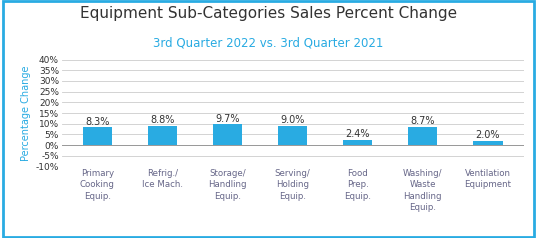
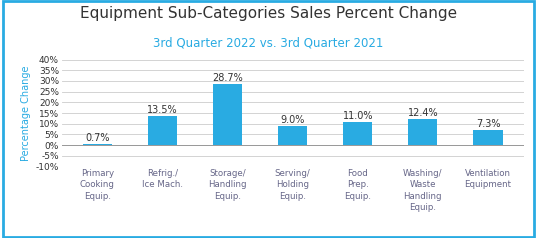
Primary Cooking Equip.: 8.3% -> 0.7%
Refrig./ Ice Mach.: 8.8% -> 13.5%
Storage/ Handling Equip.: 9.7% -> 28.7%
Food Prep. Equip.: 2.4% -> 11.0%
Washing/ Waste Handling Equip.: 8.7% -> 12.4%
Ventilation Equipment: 2.0% -> 7.3%
